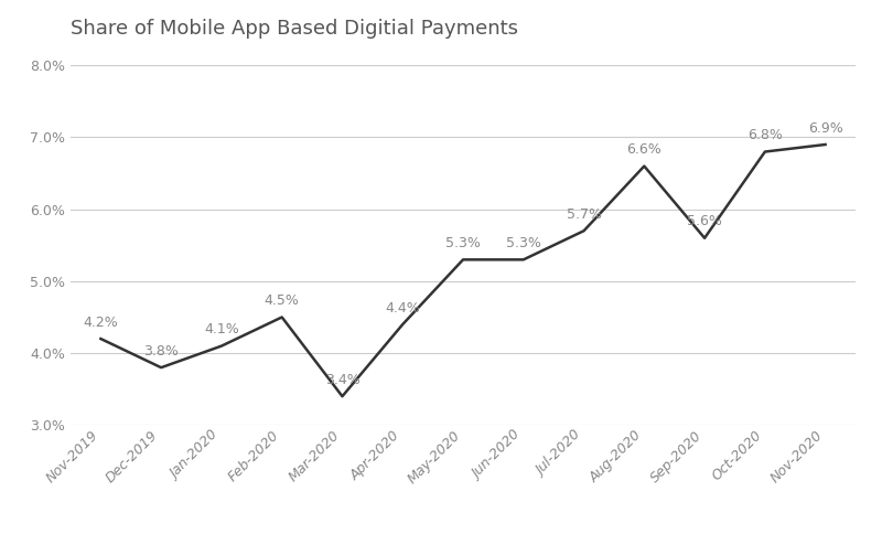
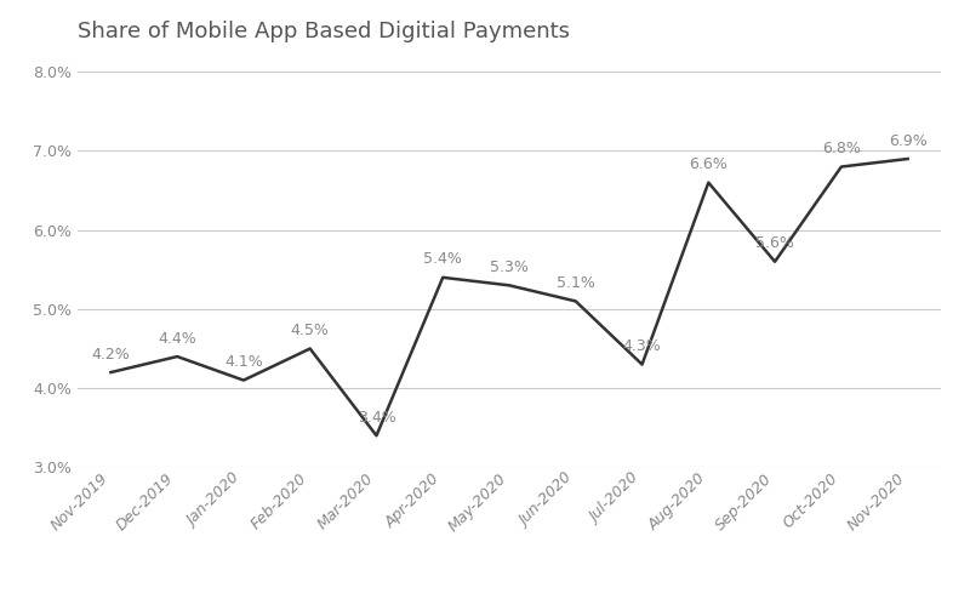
Dec-2019: 3.8% -> 4.4%
Apr-2020: 4.4% -> 5.4%
Jun-2020: 5.3% -> 5.1%
Jul-2020: 5.7% -> 4.3%
